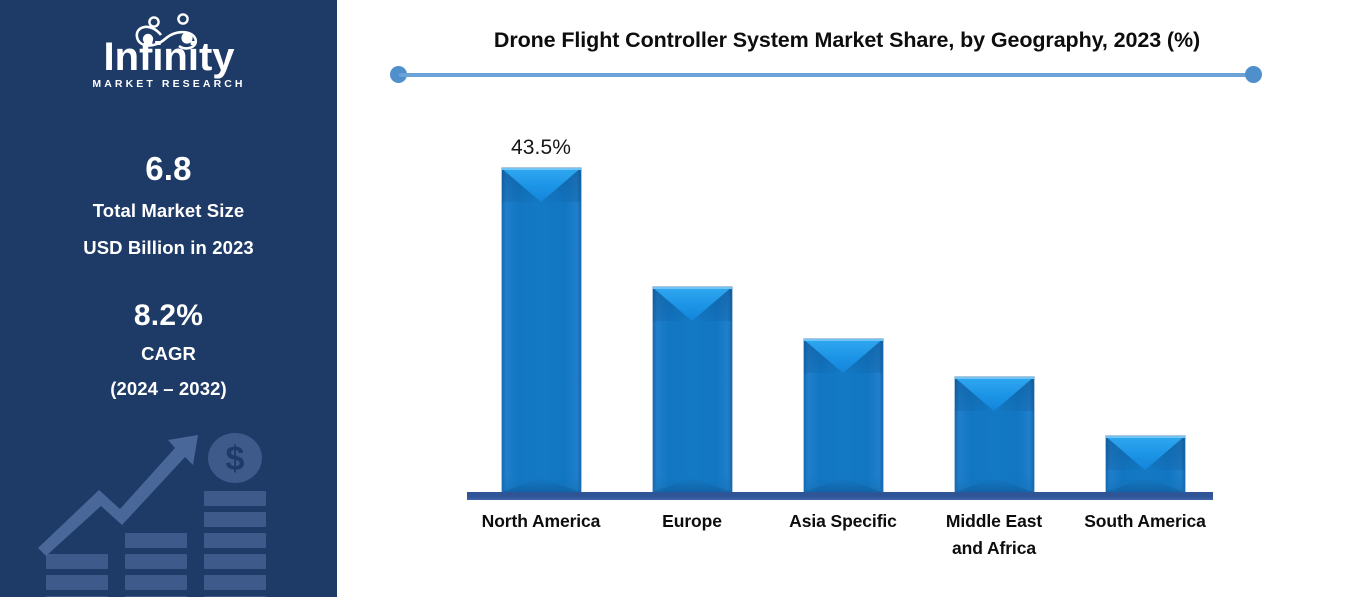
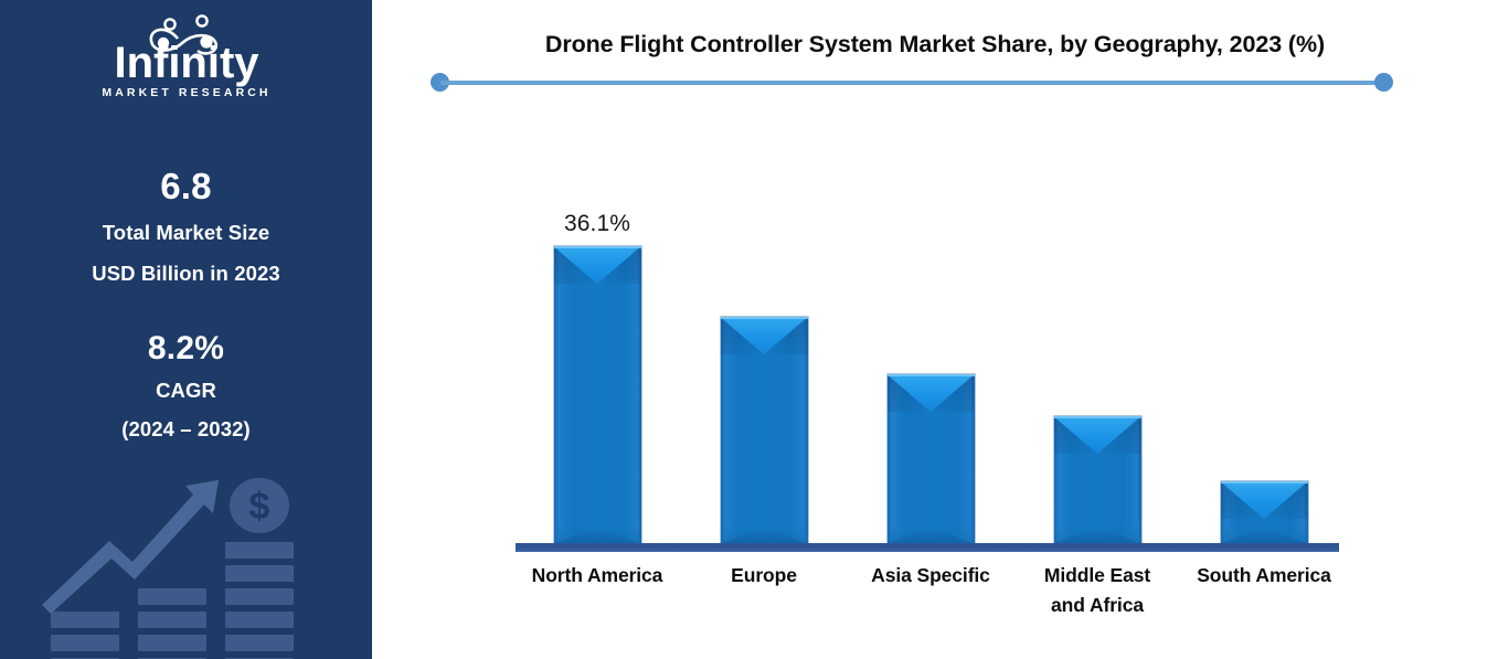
North America: 43.5% -> 36.1%
